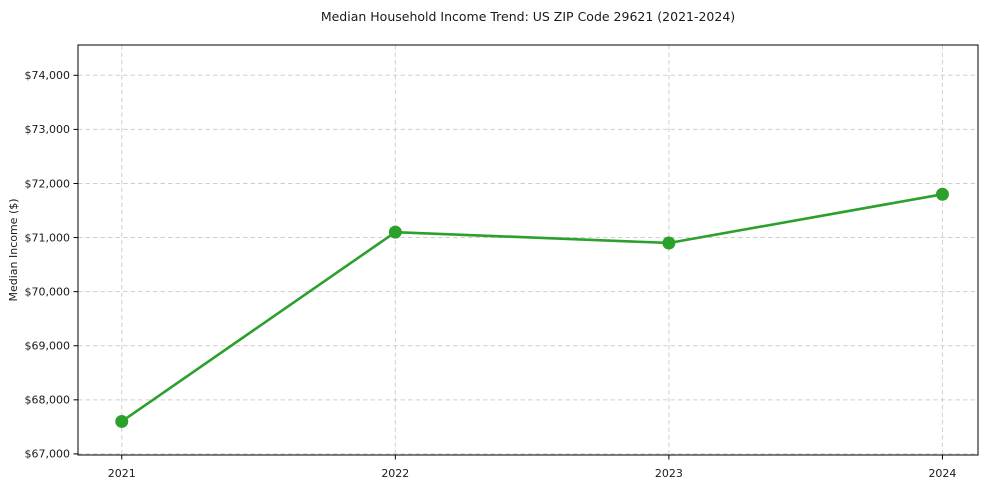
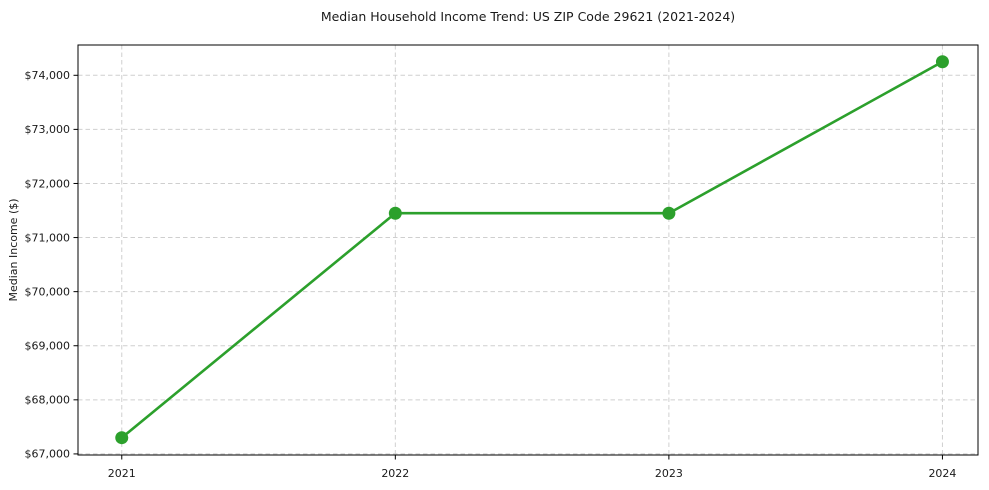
2021: $67600 -> $67300
2022: $71100 -> $71400
2023: $70900 -> $71400
2024: $71800 -> $74200
